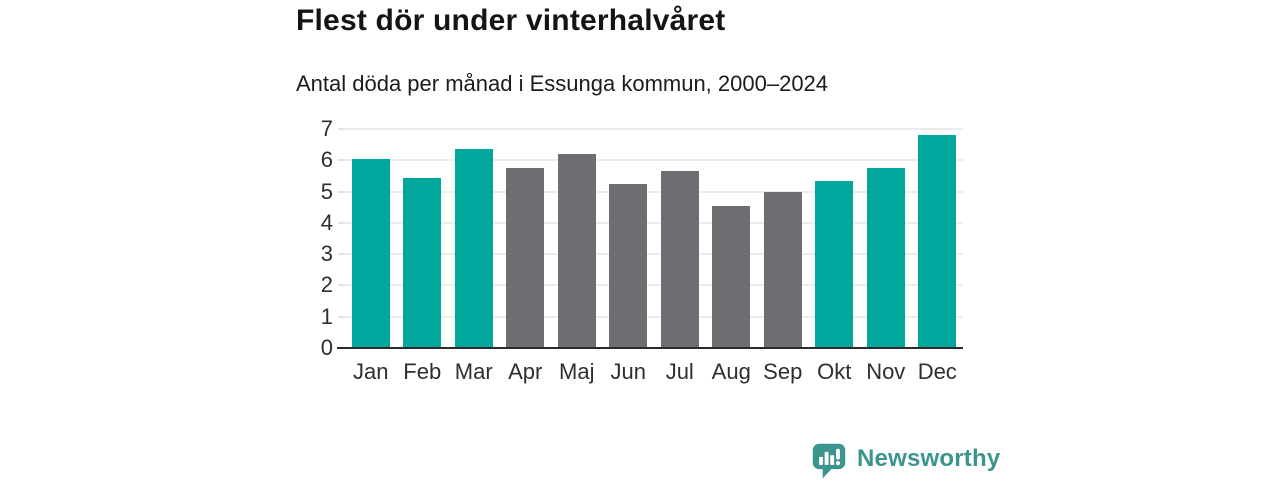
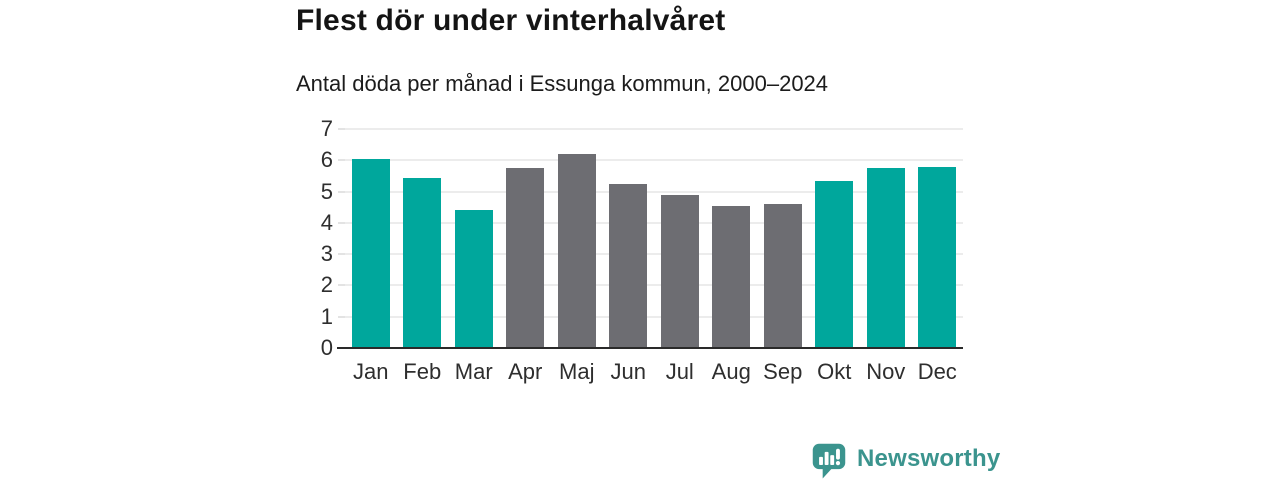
Mar: 6.3 -> 4.4
Jul: 5.7 -> 4.9
Sep: 5.0 -> 4.6
Dec: 6.8 -> 5.8
